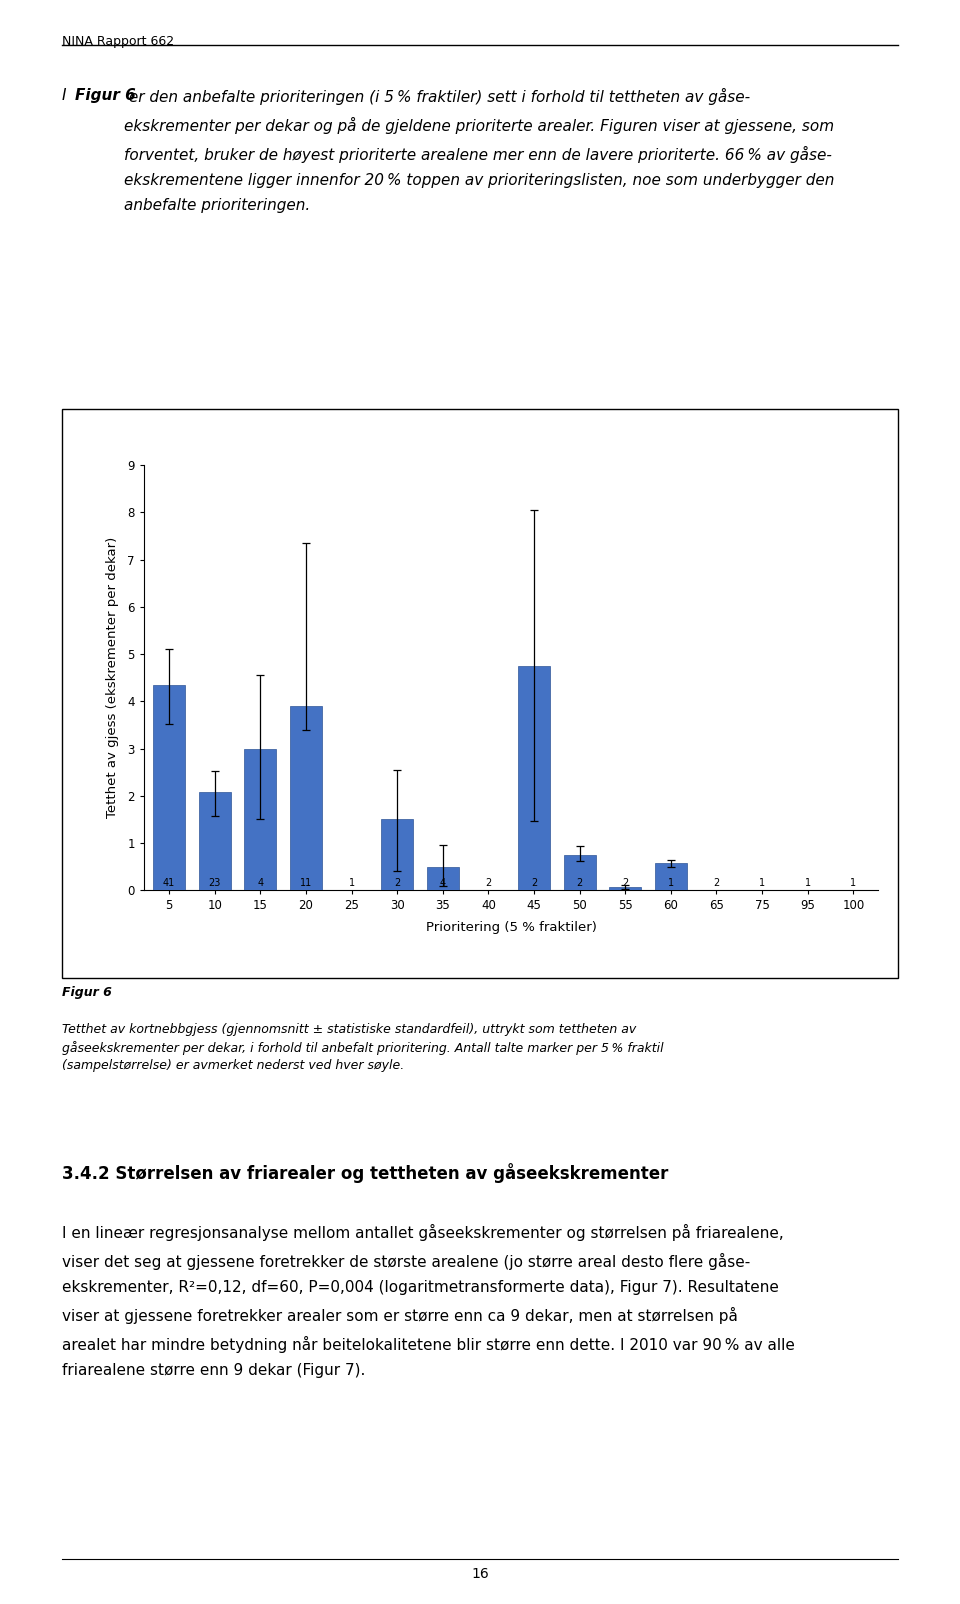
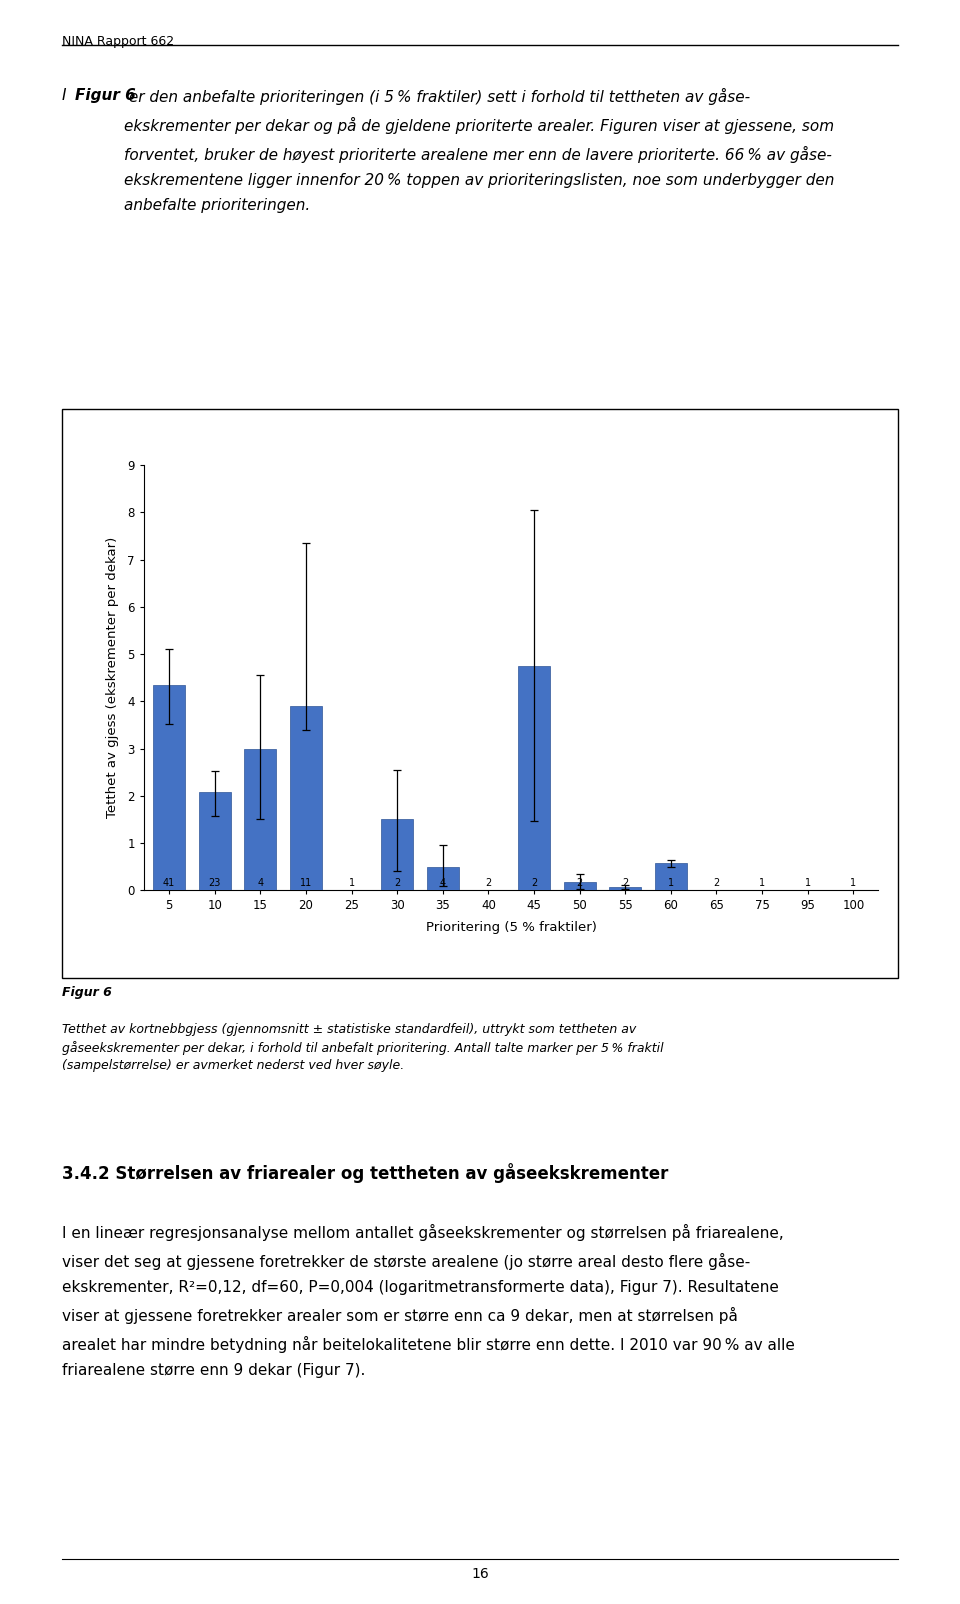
50: 0.75 -> 0.17
